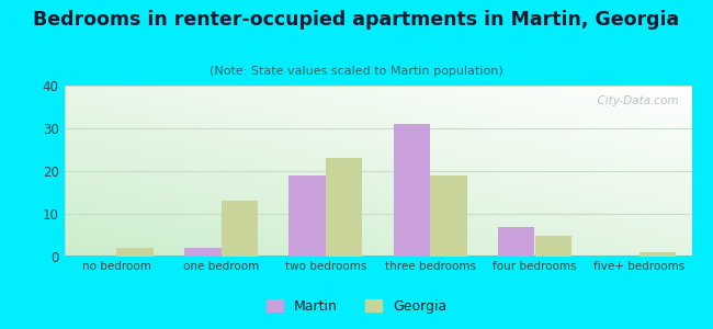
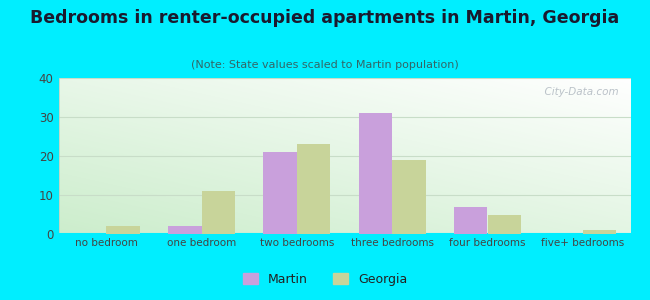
Georgia/one bedroom: 13 -> 11
Martin/two bedrooms: 19 -> 21
